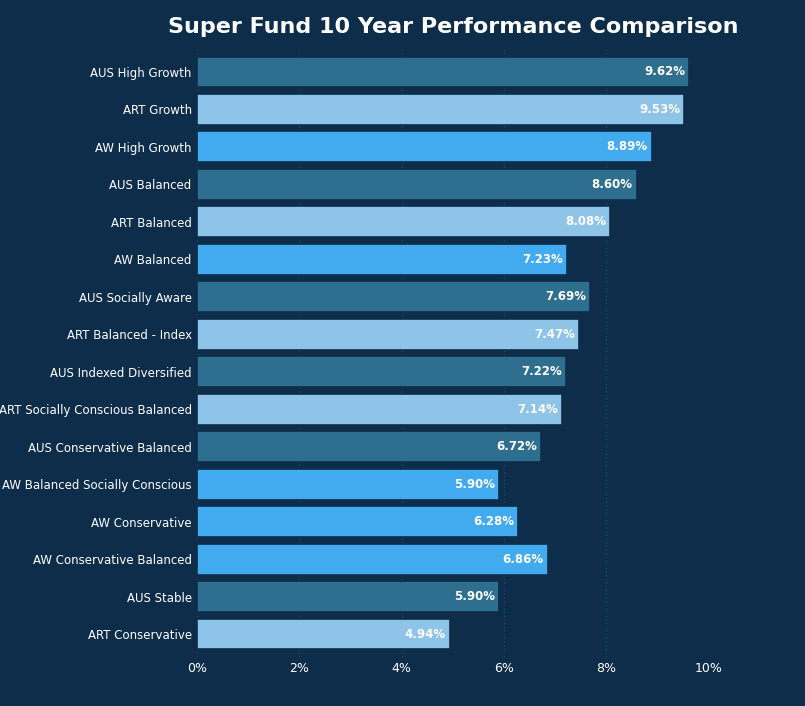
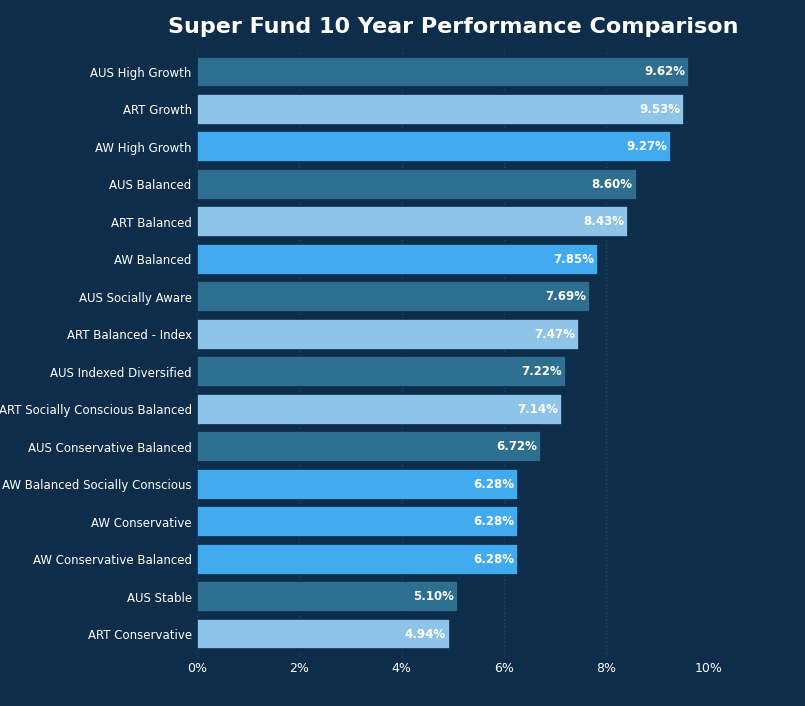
AW High Growth: 8.89% -> 9.27%
ART Balanced: 8.08% -> 8.43%
AW Balanced: 7.23% -> 7.85%
AW Balanced Socially Conscious: 5.90% -> 6.28%
AW Conservative Balanced: 6.86% -> 6.28%
AUS Stable: 5.90% -> 5.10%
